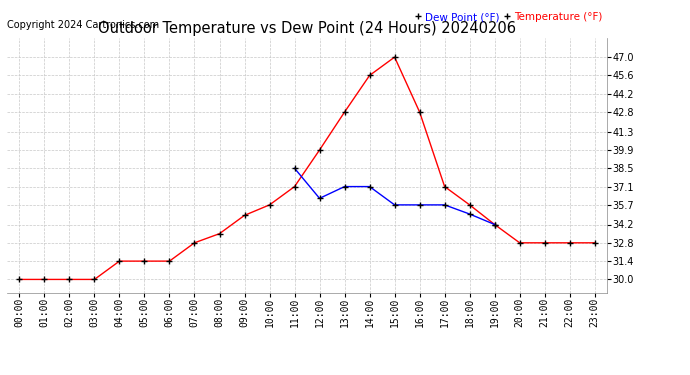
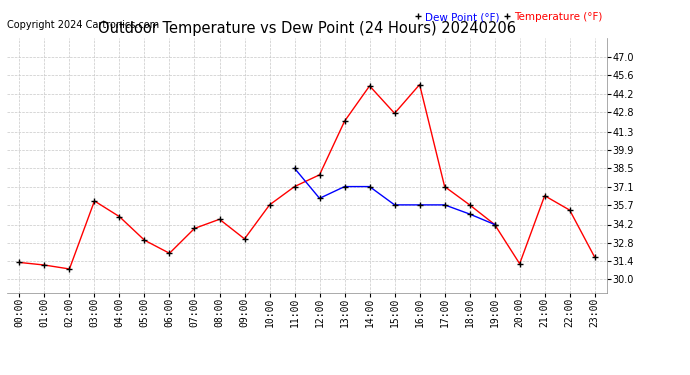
Temperature (°F)/00:00: 30.0 -> 31.3
Temperature (°F)/01:00: 30.0 -> 31.1
Temperature (°F)/02:00: 30.0 -> 30.8
Temperature (°F)/03:00: 30.0 -> 36.0
Temperature (°F)/04:00: 31.4 -> 34.8
Temperature (°F)/05:00: 31.4 -> 33.0
Temperature (°F)/06:00: 31.4 -> 32.0
Temperature (°F)/07:00: 32.8 -> 33.9
Temperature (°F)/08:00: 33.5 -> 34.6
Temperature (°F)/09:00: 34.9 -> 33.1
Temperature (°F)/12:00: 39.9 -> 38.0
Temperature (°F)/13:00: 42.8 -> 42.1
Temperature (°F)/14:00: 45.6 -> 44.8
Temperature (°F)/15:00: 47.0 -> 42.7
Temperature (°F)/16:00: 42.8 -> 44.9
Temperature (°F)/20:00: 32.8 -> 31.2
Temperature (°F)/21:00: 32.8 -> 36.4
Temperature (°F)/22:00: 32.8 -> 35.3
Temperature (°F)/23:00: 32.8 -> 31.7
